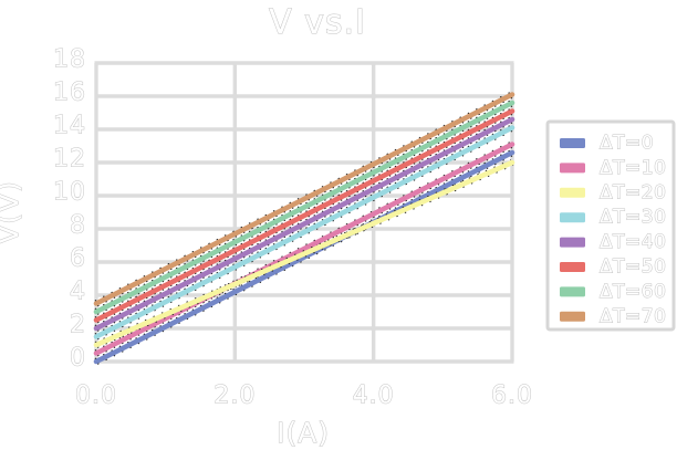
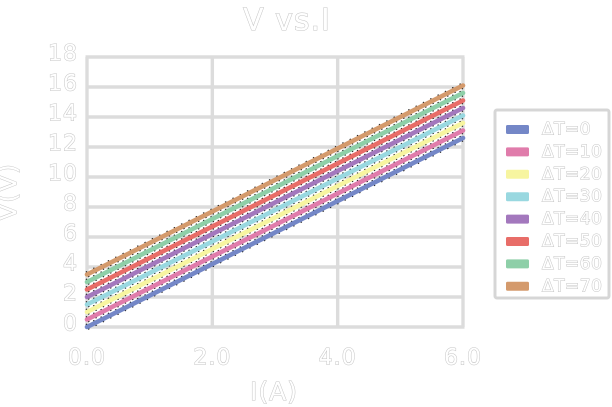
ΔT=20/6: 12.0 -> 13.6
